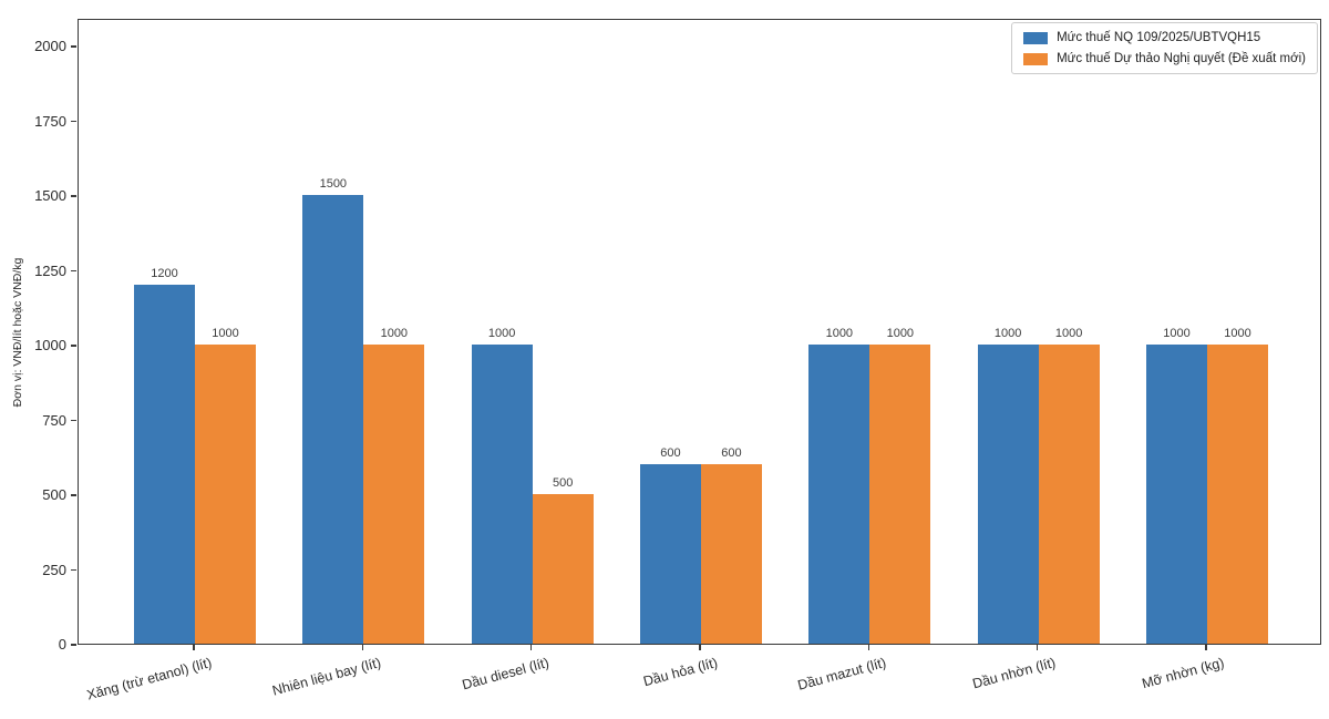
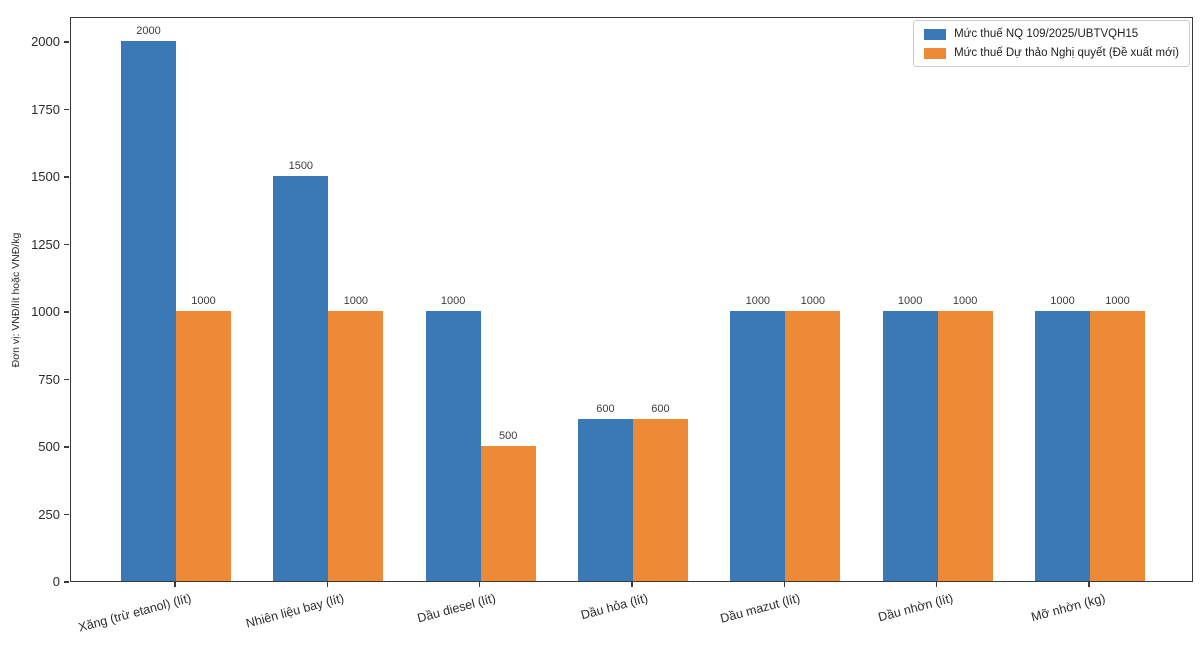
Mức thuế NQ 109/2025/UBTVQH15/Xăng (trừ etanol) (lít): 1200 -> 2000
